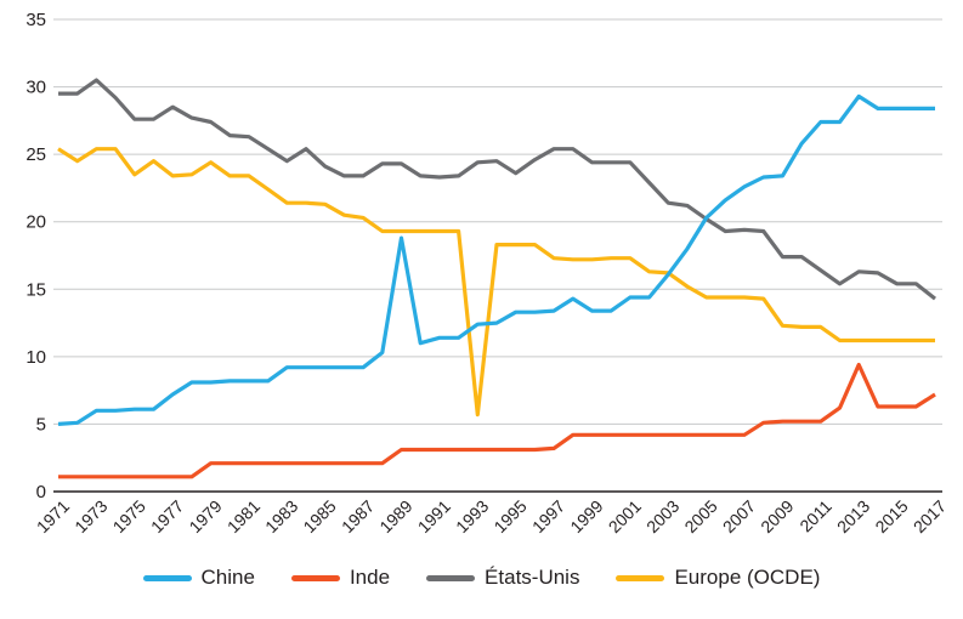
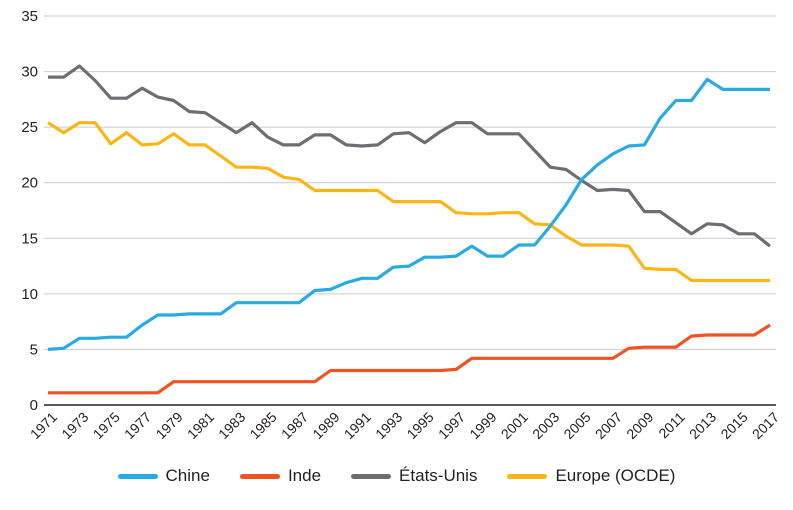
Chine/1989: 18.8 -> 10.4
Europe (OCDE)/1993: 5.7 -> 18.3
Inde/2013: 9.4 -> 6.3
